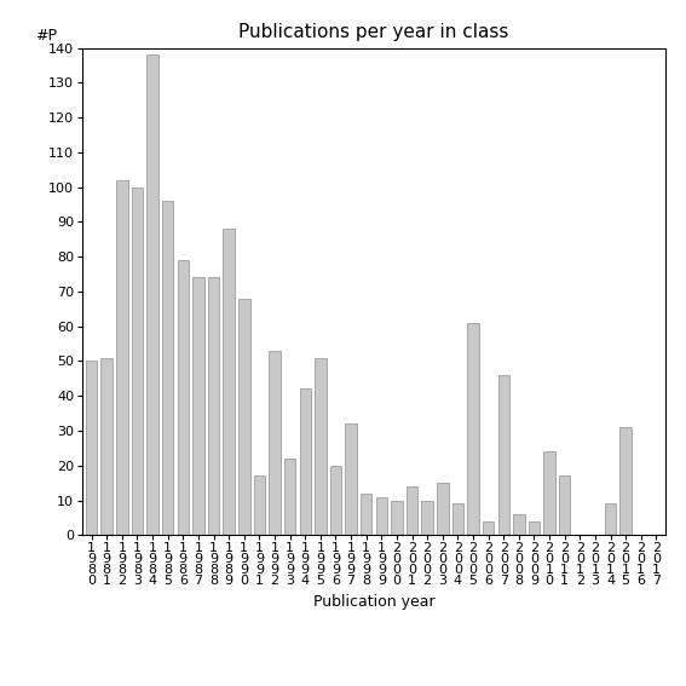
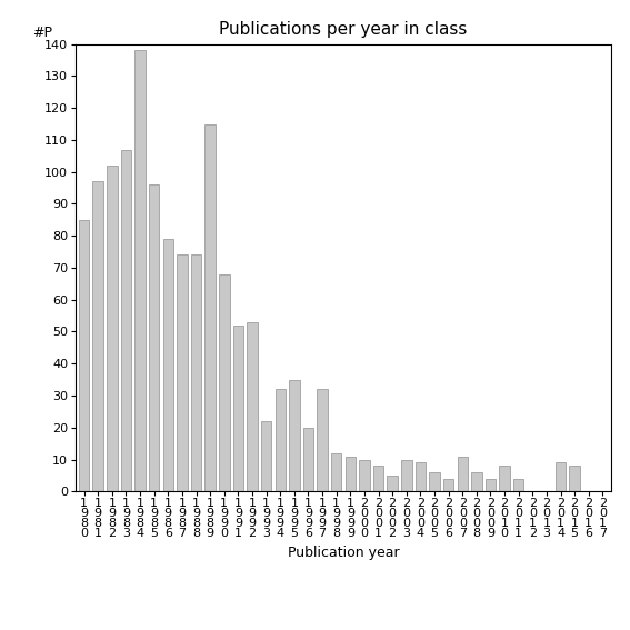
1 9 8 0: 50 -> 85
1 9 8 1: 51 -> 97
1 9 8 3: 100 -> 107
1 9 8 9: 88 -> 115
1 9 9 1: 17 -> 52
1 9 9 4: 42 -> 32
1 9 9 5: 51 -> 35
2 0 0 1: 14 -> 8
2 0 0 2: 10 -> 5
2 0 0 3: 15 -> 10
2 0 0 5: 61 -> 6
2 0 0 7: 46 -> 11
2 0 1 0: 24 -> 8
2 0 1 1: 17 -> 4
2 0 1 5: 31 -> 8
